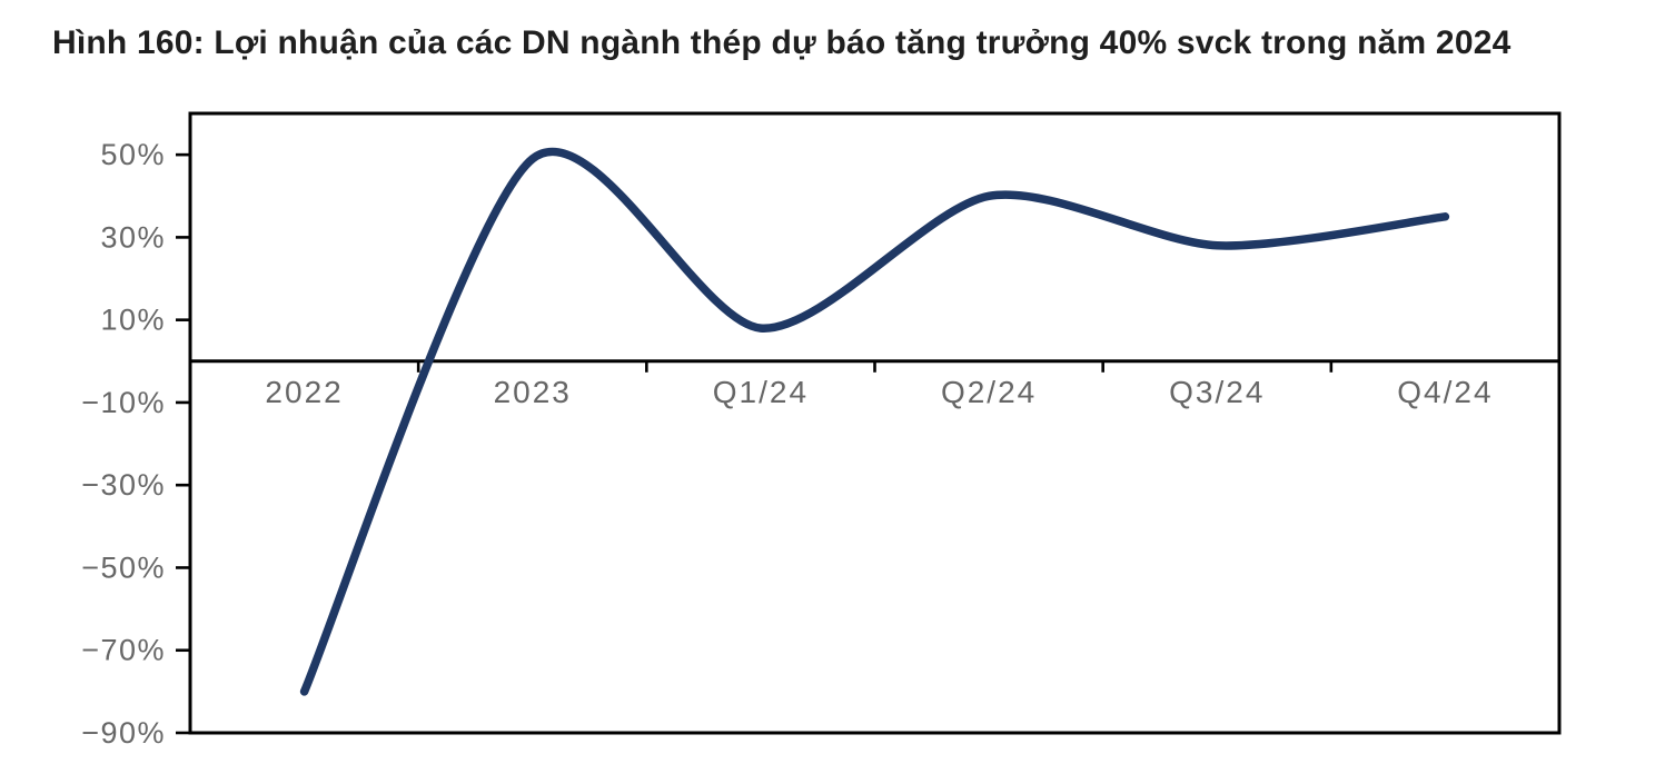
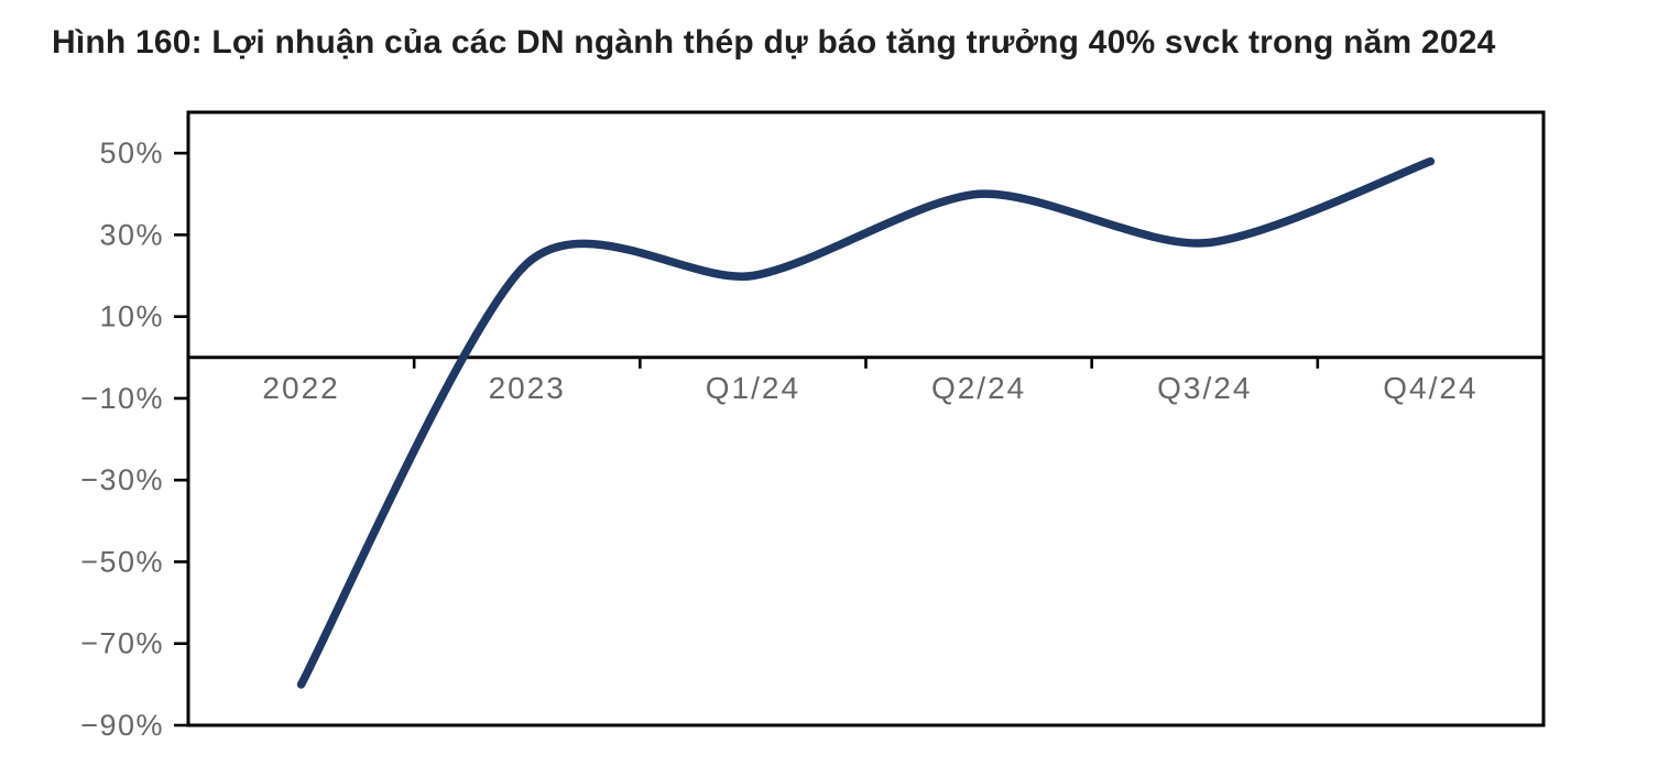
2023: 49% -> 23%
Q1/24: 8% -> 20%
Q4/24: 35% -> 48%
